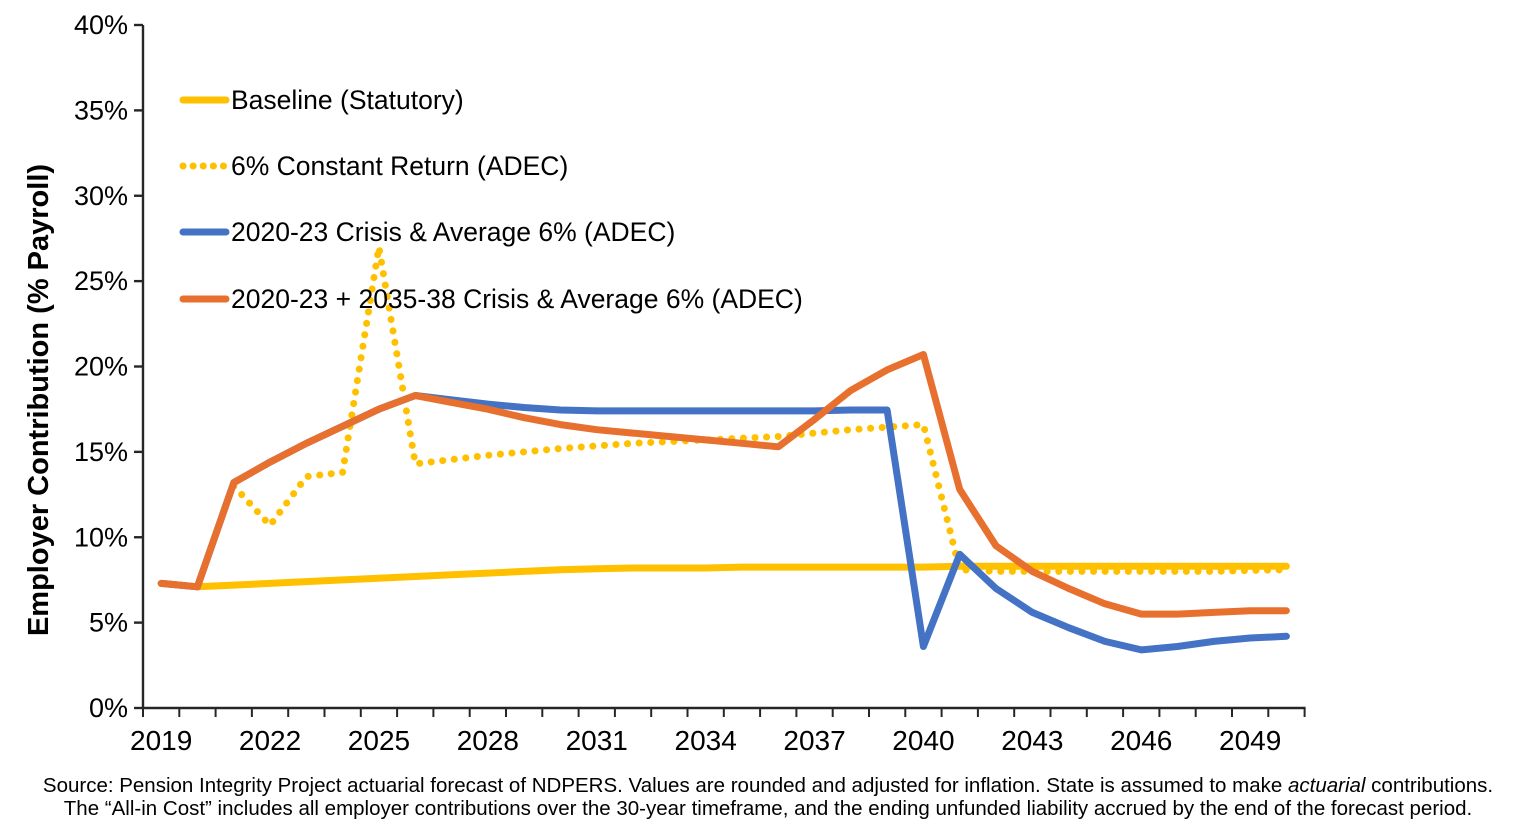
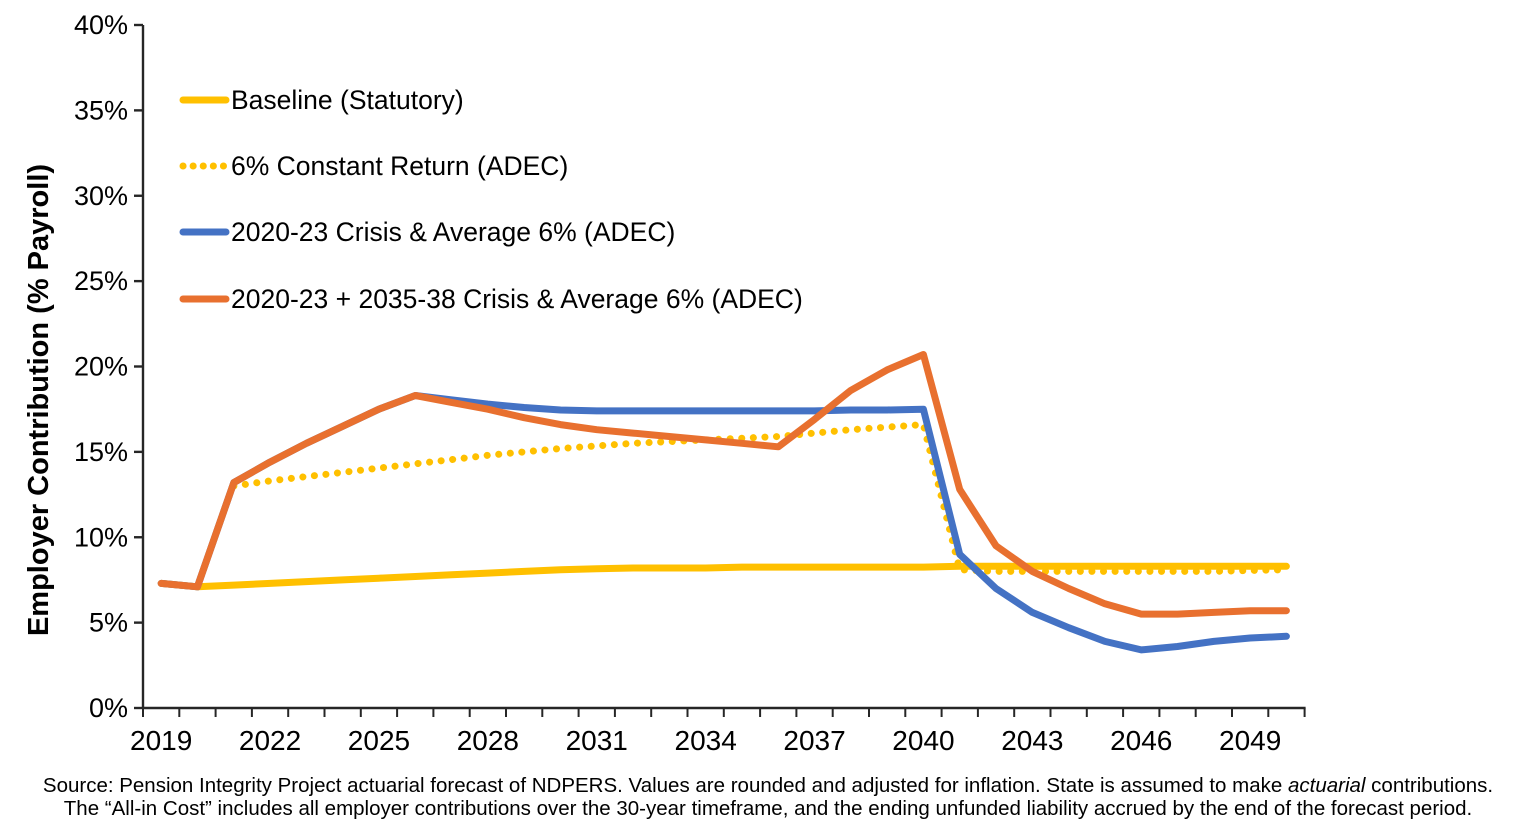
6% Constant Return (ADEC)/2022: 10.7% -> 13.3%
6% Constant Return (ADEC)/2025: 27.0% -> 14.1%
2020-23 Crisis & Average 6% (ADEC)/2040: 3.6% -> 17.5%
